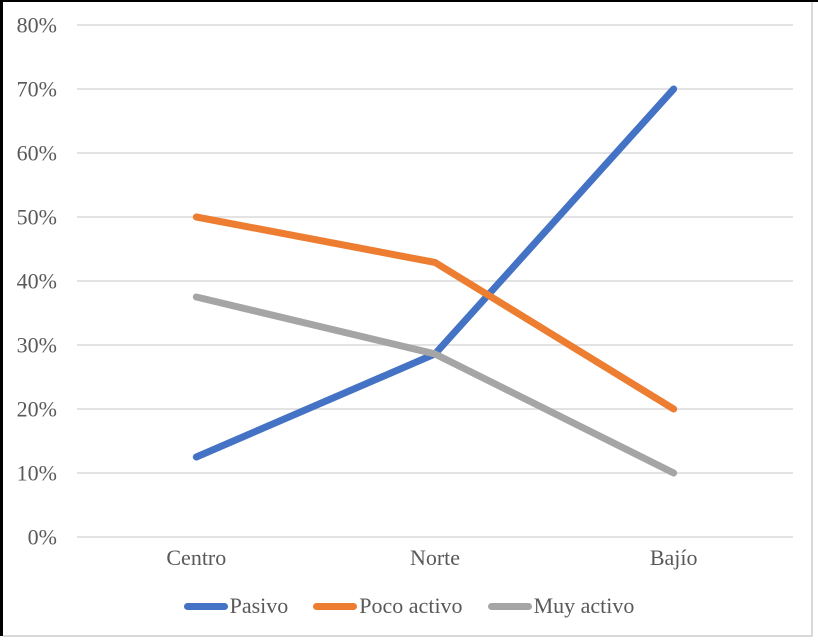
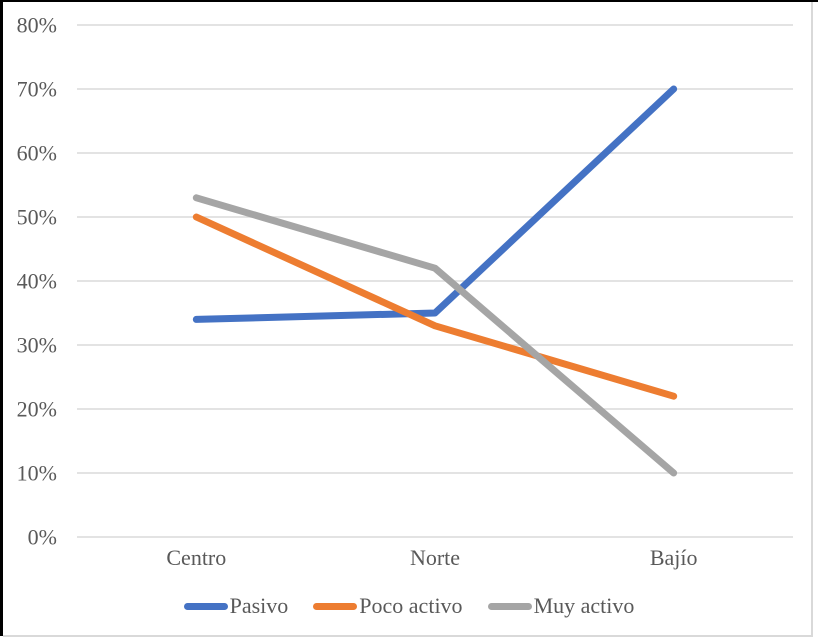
Pasivo/Centro: 12% -> 34%
Muy activo/Centro: 38% -> 53%
Pasivo/Norte: 29% -> 35%
Poco activo/Norte: 43% -> 33%
Muy activo/Norte: 29% -> 42%
Poco activo/Bajío: 20% -> 22%
